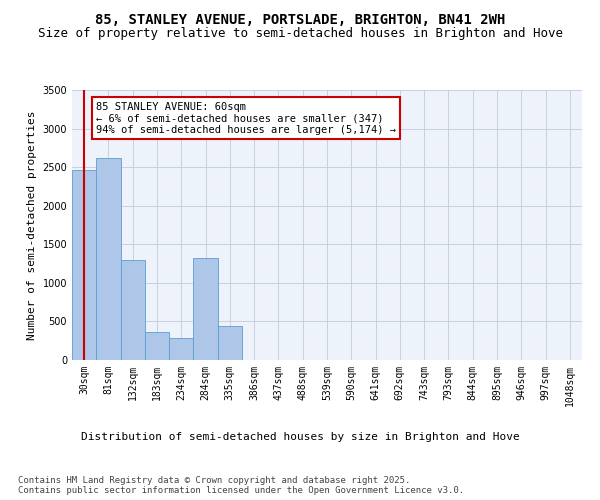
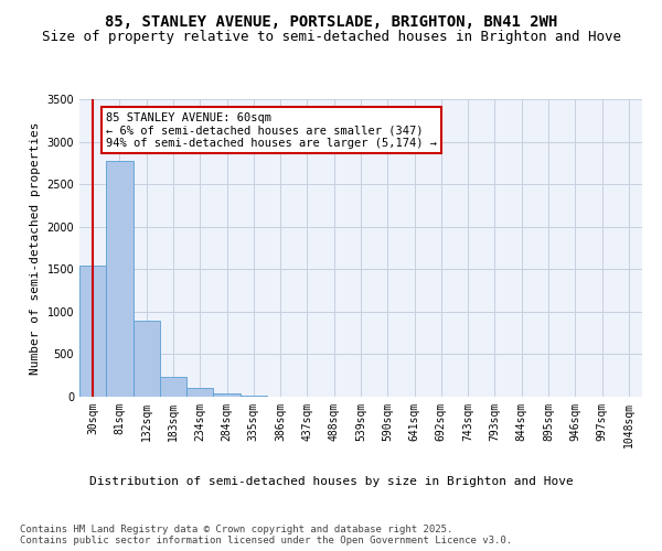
30sqm: 2460 -> 1540
81sqm: 2620 -> 2770
132sqm: 1300 -> 900
183sqm: 360 -> 230
234sqm: 280 -> 100
284sqm: 1320 -> 40
335sqm: 440 -> 20
